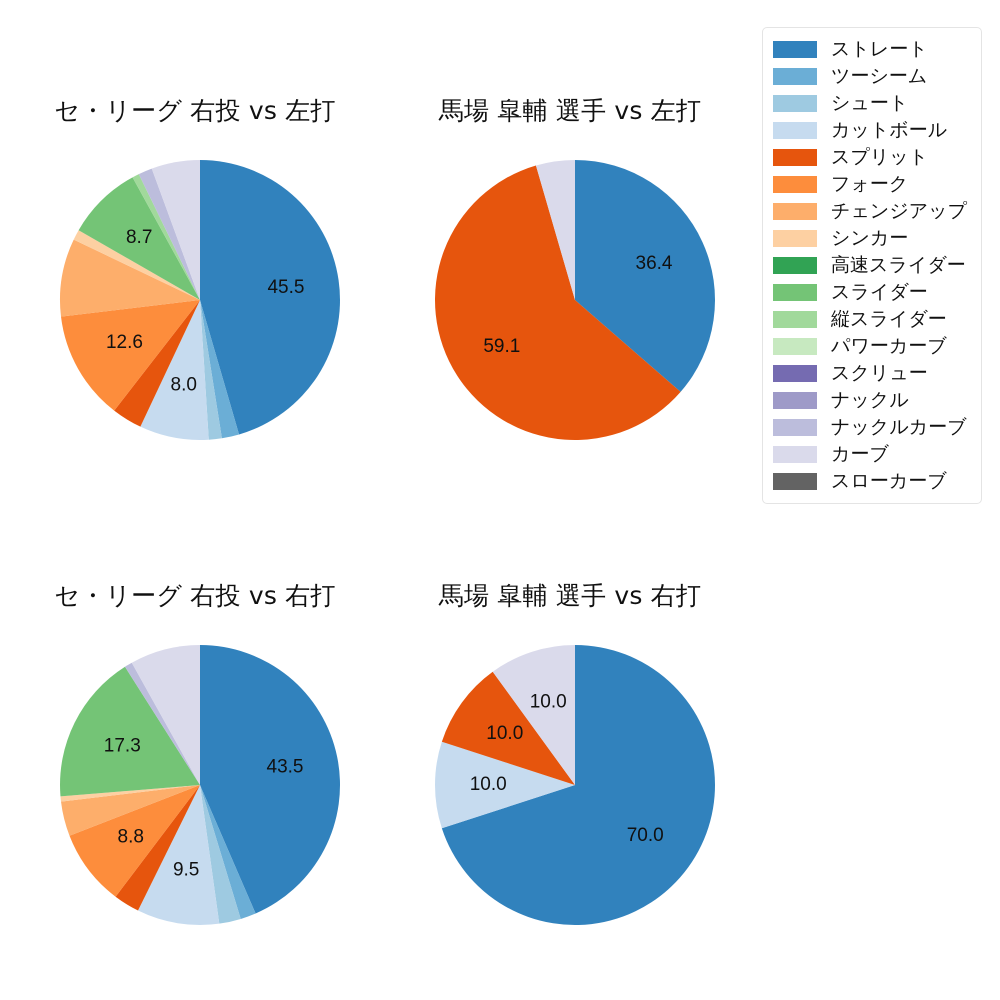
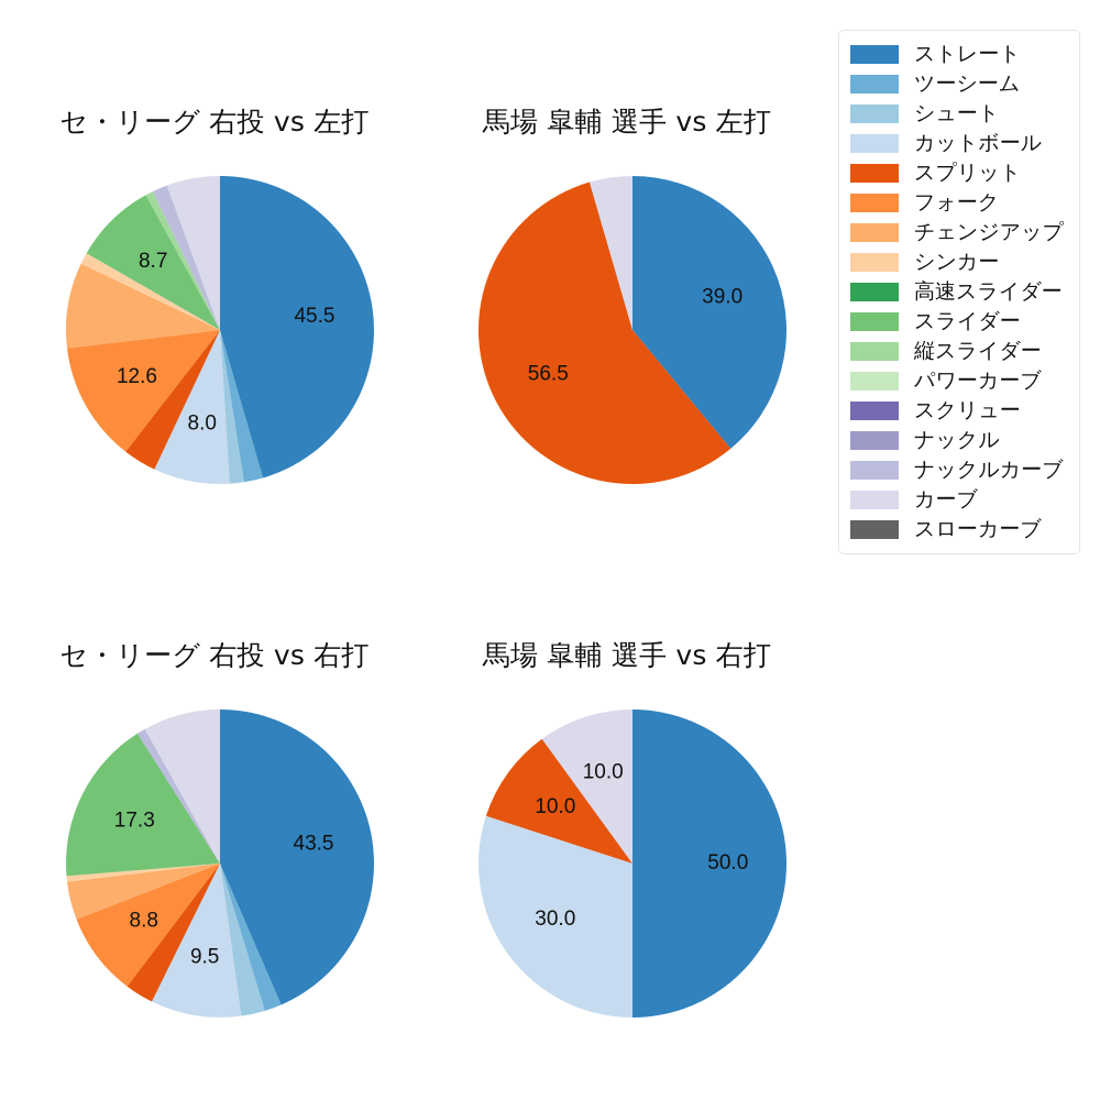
馬場 皐輔 選手 vs 左打/ストレート: 36.4 -> 39.0
馬場 皐輔 選手 vs 左打/スプリット: 59.1 -> 56.5
馬場 皐輔 選手 vs 右打/ストレート: 70.0 -> 50.0
馬場 皐輔 選手 vs 右打/カットボール: 10.0 -> 30.0
